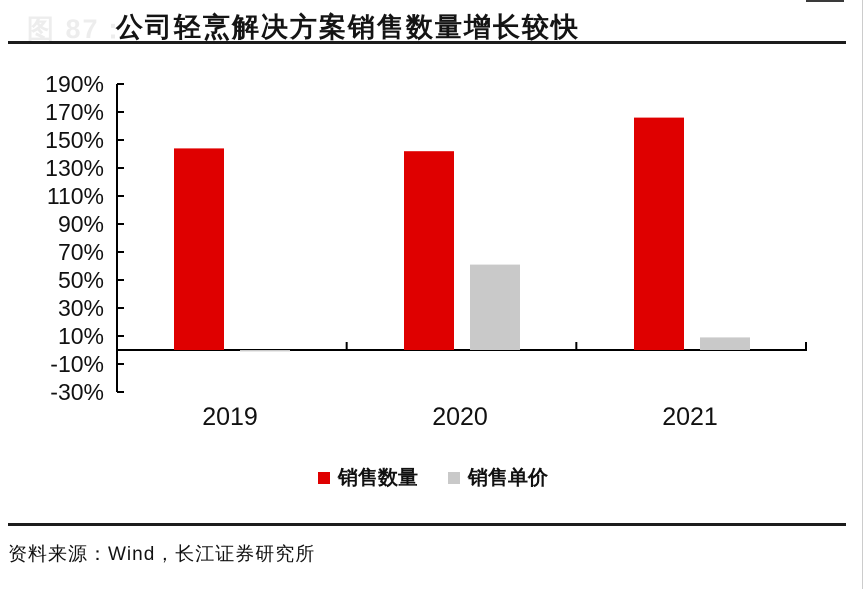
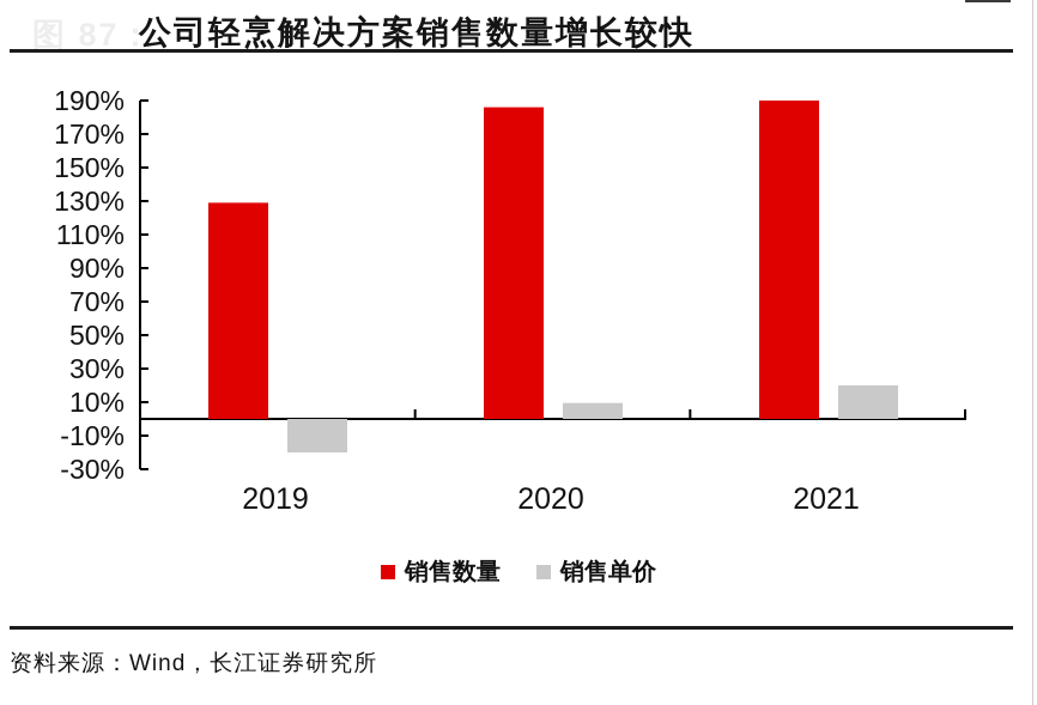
销售数量/2019: 144% -> 129%
销售单价/2019: -1% -> -20%
销售数量/2020: 142% -> 186%
销售单价/2020: 61% -> 10%
销售数量/2021: 166% -> 190%
销售单价/2021: 9% -> 20%
